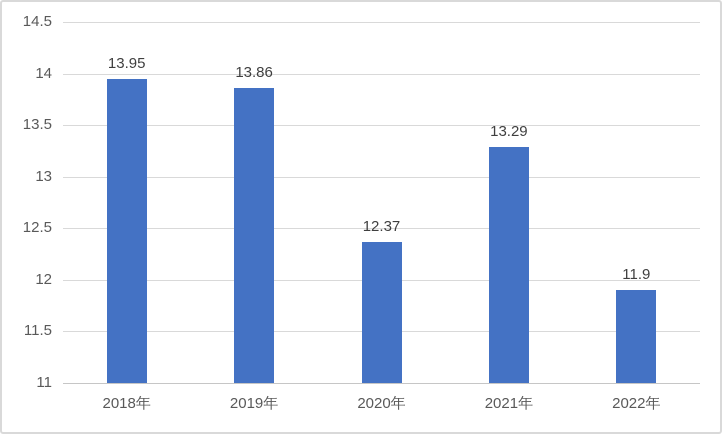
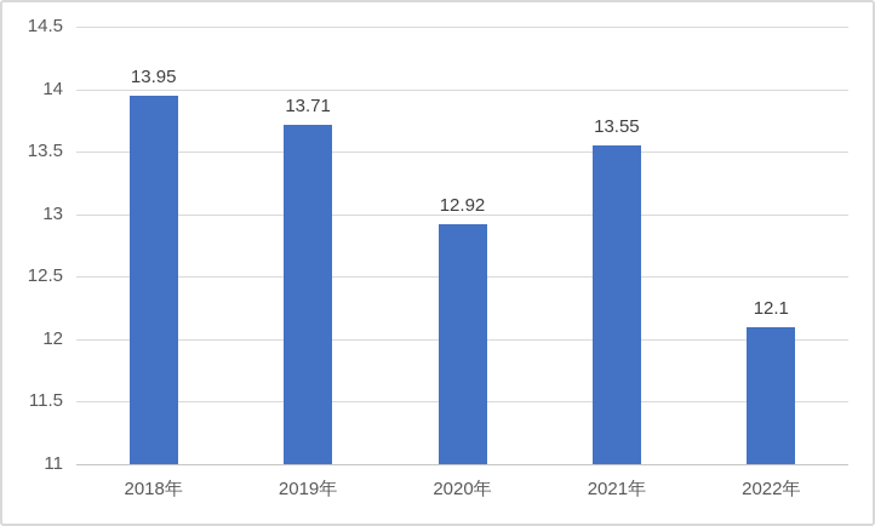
2019年: 13.86 -> 13.71
2020年: 12.37 -> 12.92
2021年: 13.29 -> 13.55
2022年: 11.9 -> 12.1
